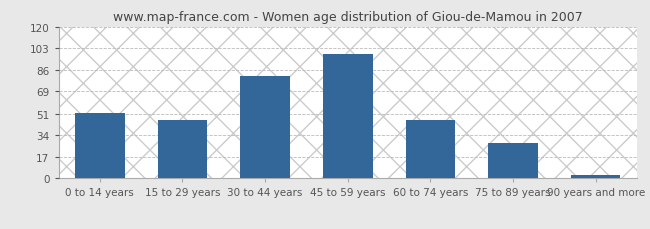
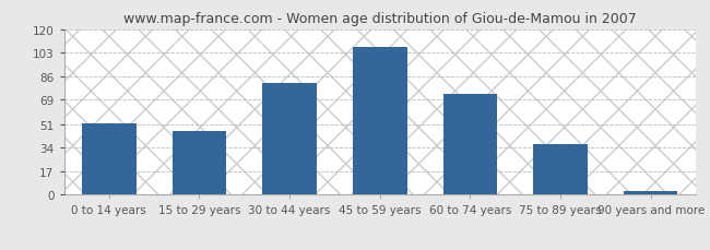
45 to 59 years: 98 -> 107
60 to 74 years: 46 -> 73
75 to 89 years: 28 -> 37
